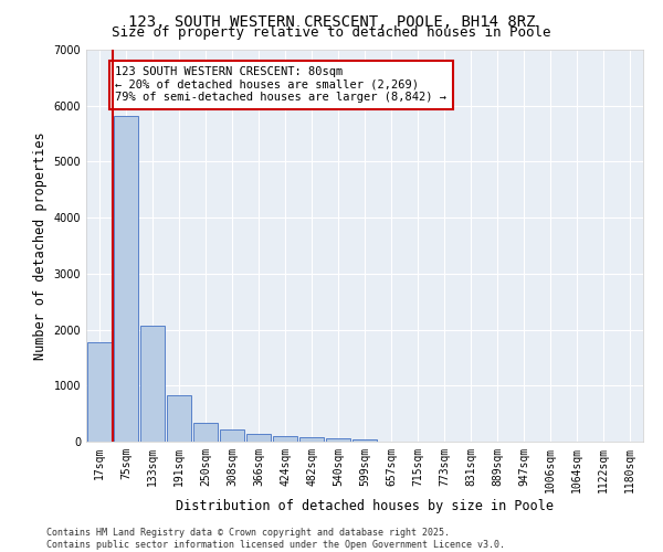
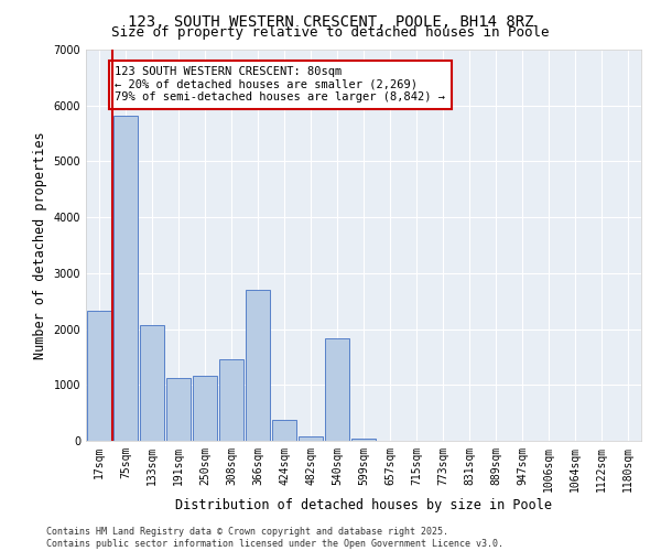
17sqm: 1780 -> 2320
191sqm: 820 -> 1120
250sqm: 340 -> 1160
308sqm: 210 -> 1460
366sqm: 130 -> 2700
424sqm: 100 -> 380
540sqm: 60 -> 1840
